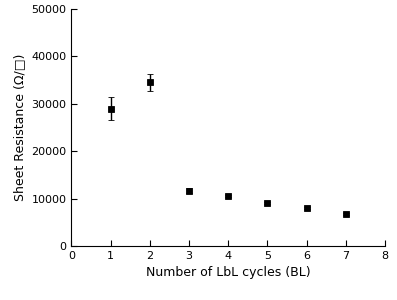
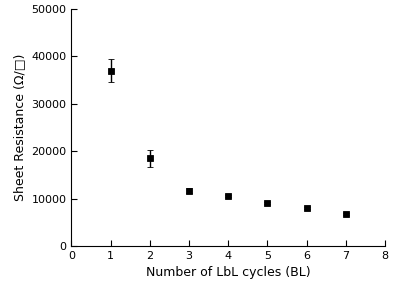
1: 29000 -> 37000
2: 34500 -> 18500
